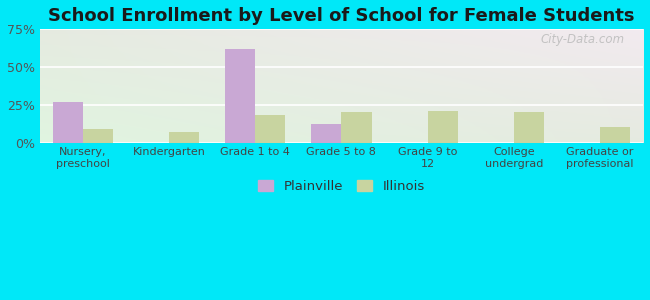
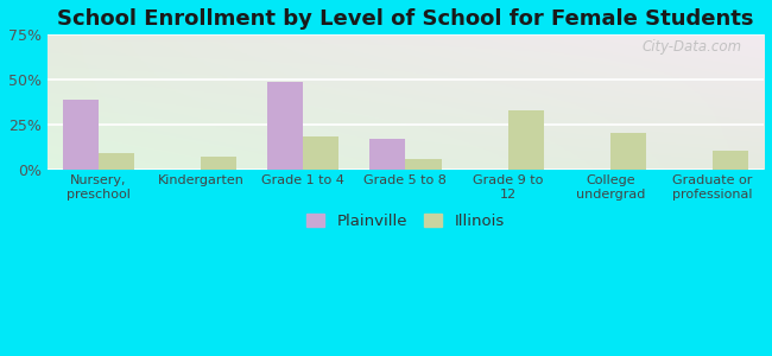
Plainville/Nursery, preschool: 27% -> 39%
Plainville/Grade 1 to 4: 62% -> 49%
Plainville/Grade 5 to 8: 12% -> 17%
Illinois/Grade 5 to 8: 20% -> 6%
Illinois/Grade 9 to 12: 21% -> 33%
